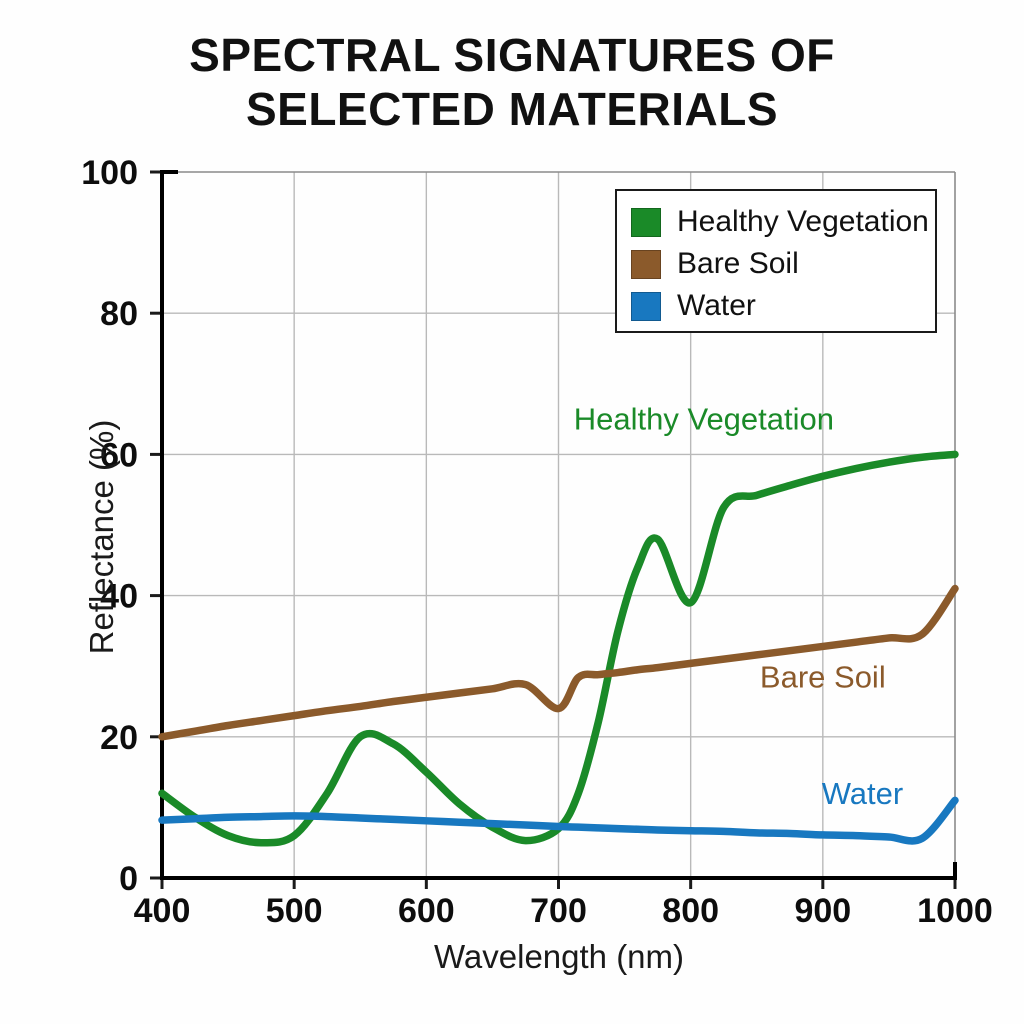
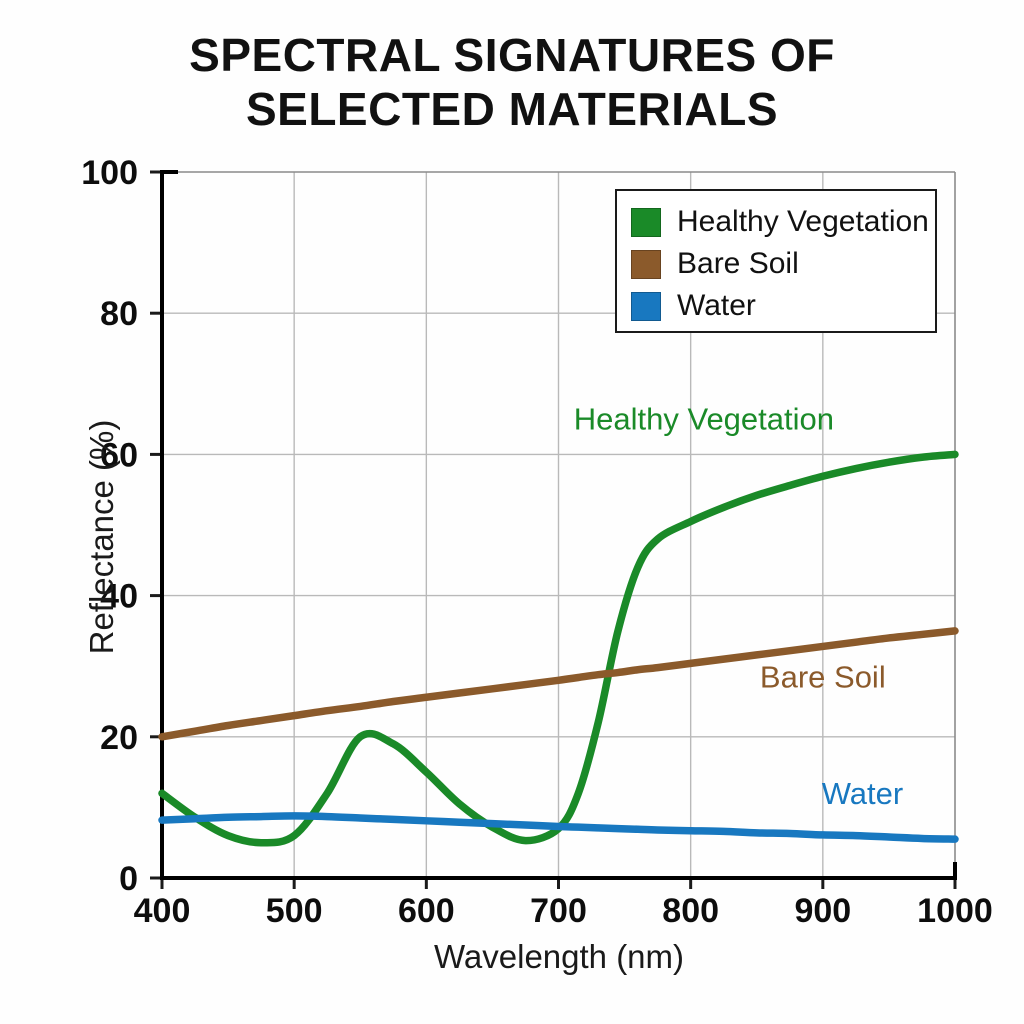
Bare Soil/700: 24 -> 28
Healthy Vegetation/800: 39 -> 50
Bare Soil/1000: 41 -> 35
Water/1000: 11 -> 6
